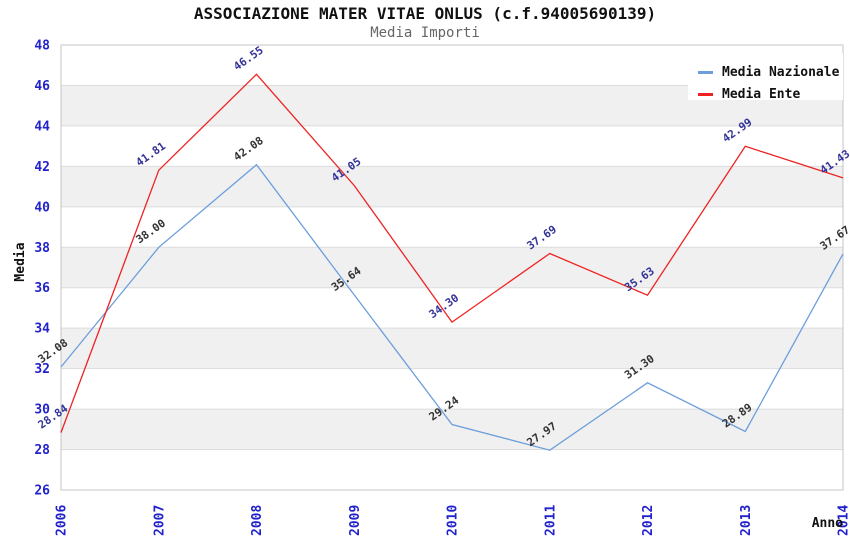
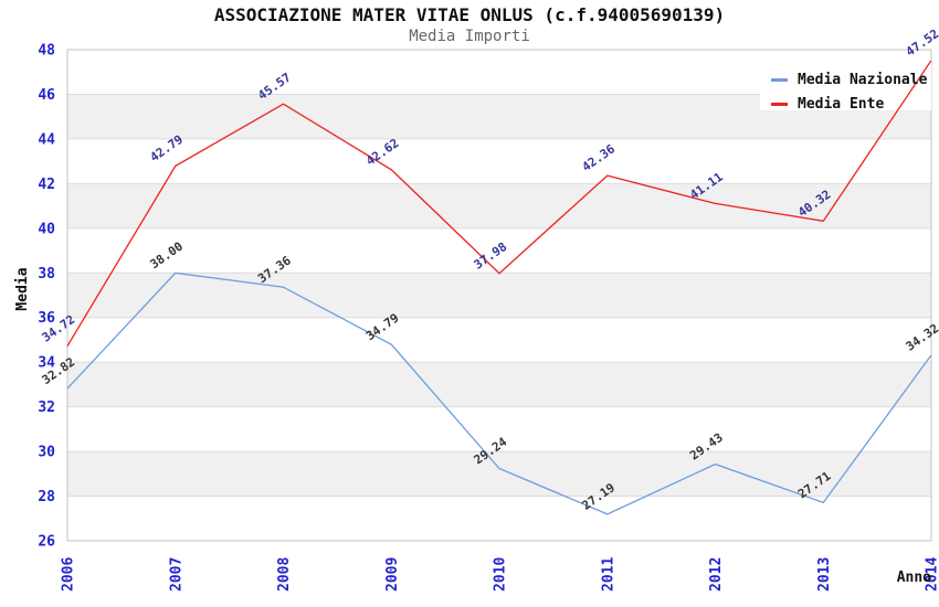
Media Nazionale/2006: 32.08 -> 32.82
Media Ente/2006: 28.84 -> 34.72
Media Ente/2007: 41.81 -> 42.79
Media Nazionale/2008: 42.08 -> 37.36
Media Ente/2008: 46.55 -> 45.57
Media Nazionale/2009: 35.64 -> 34.79
Media Ente/2009: 41.05 -> 42.62
Media Ente/2010: 34.30 -> 37.98
Media Nazionale/2011: 27.97 -> 27.19
Media Ente/2011: 37.69 -> 42.36
Media Nazionale/2012: 31.30 -> 29.43
Media Ente/2012: 35.63 -> 41.11
Media Nazionale/2013: 28.89 -> 27.71
Media Ente/2013: 42.99 -> 40.32
Media Nazionale/2014: 37.67 -> 34.32
Media Ente/2014: 41.43 -> 47.52
